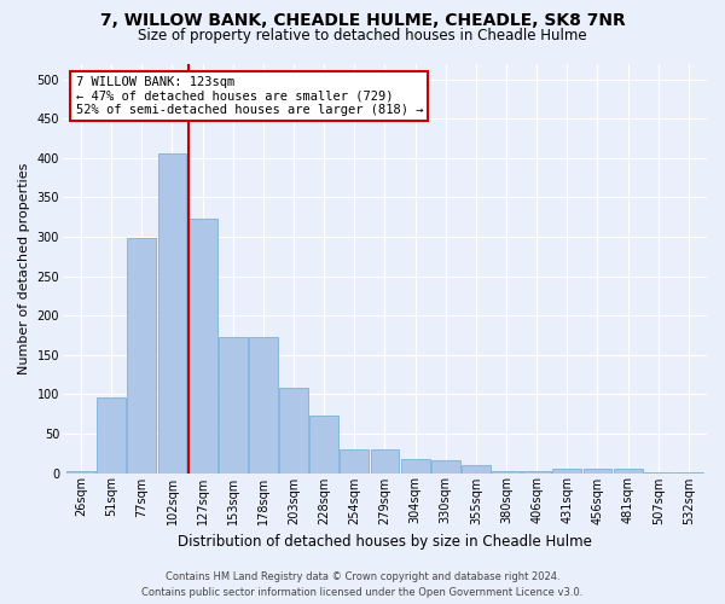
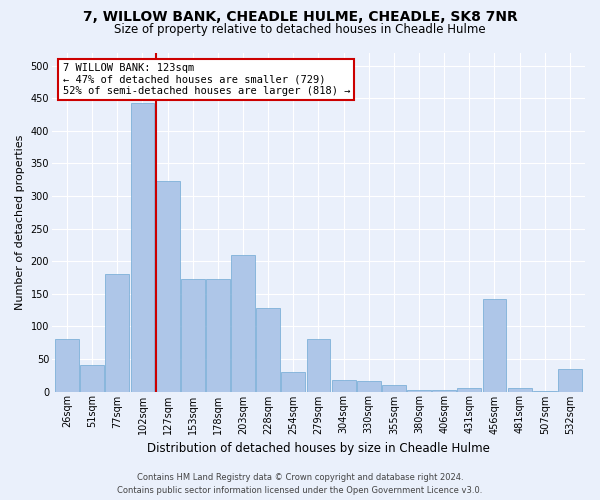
26sqm: 3 -> 80
51sqm: 96 -> 40
77sqm: 298 -> 180
102sqm: 405 -> 442
203sqm: 108 -> 210
228sqm: 73 -> 128
279sqm: 30 -> 80
456sqm: 6 -> 142
532sqm: 1 -> 34
